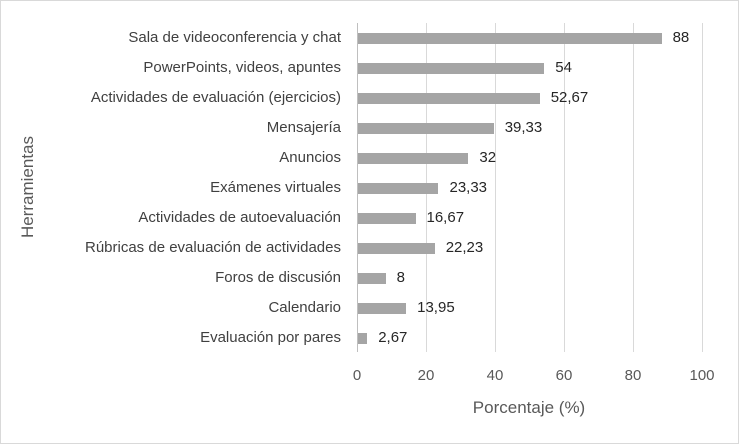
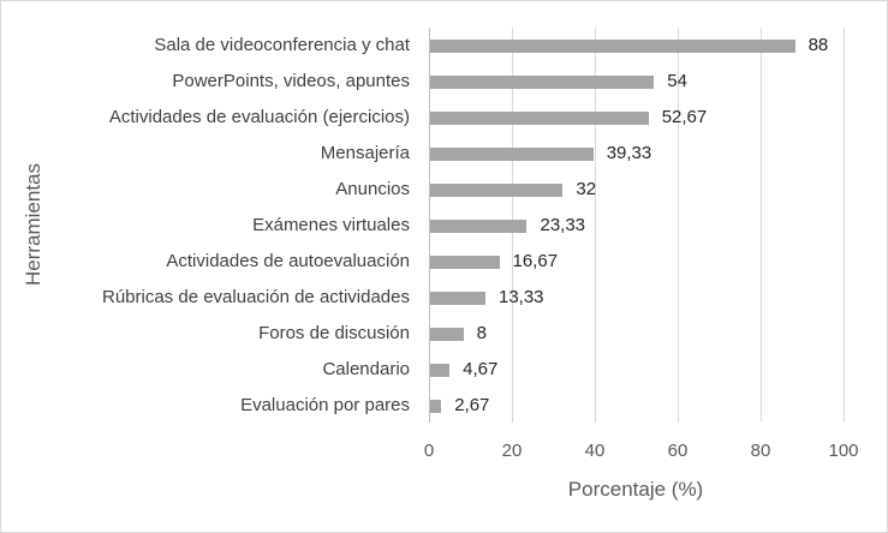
Rúbricas de evaluación de actividades: 22,23 -> 13,33
Calendario: 13,95 -> 4,67
